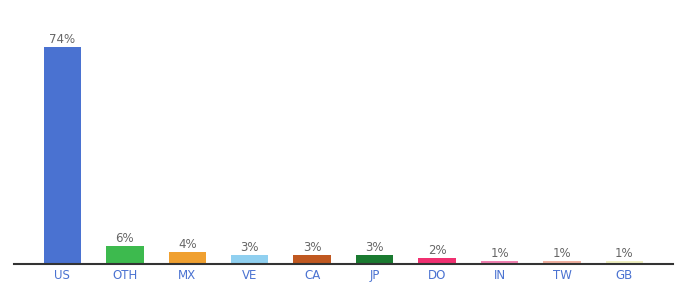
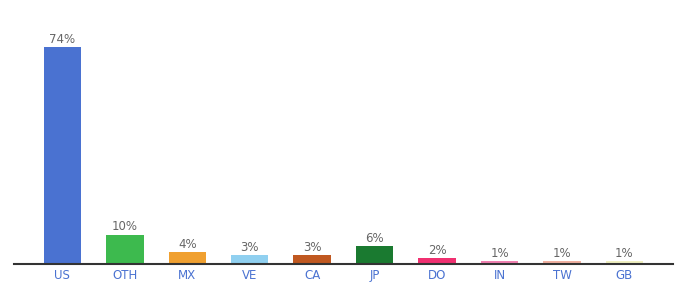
OTH: 6% -> 10%
JP: 3% -> 6%
